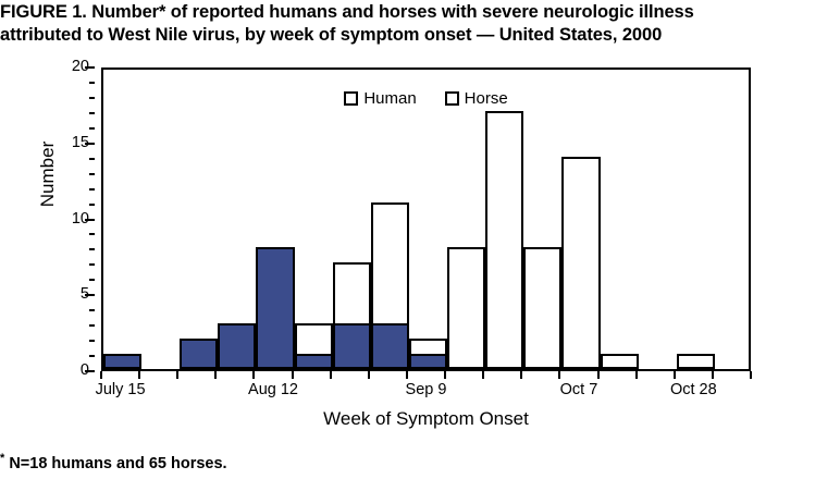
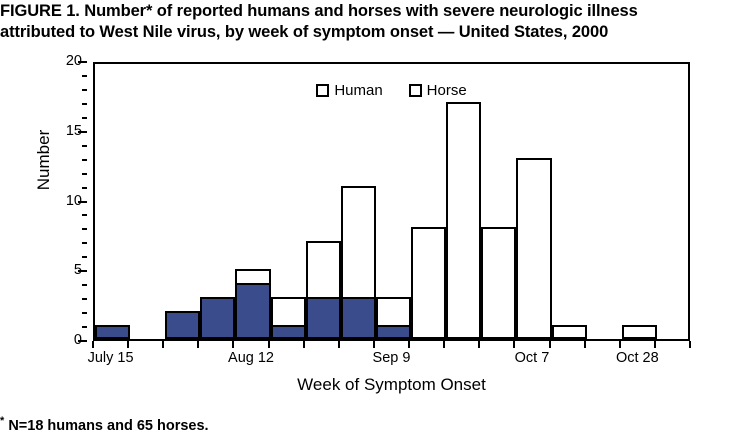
Human/Aug 12: 8 -> 4
Horse/Aug 12: 1 -> 5
Horse/Sep 9: 2 -> 3
Horse/Oct 7: 14 -> 13
